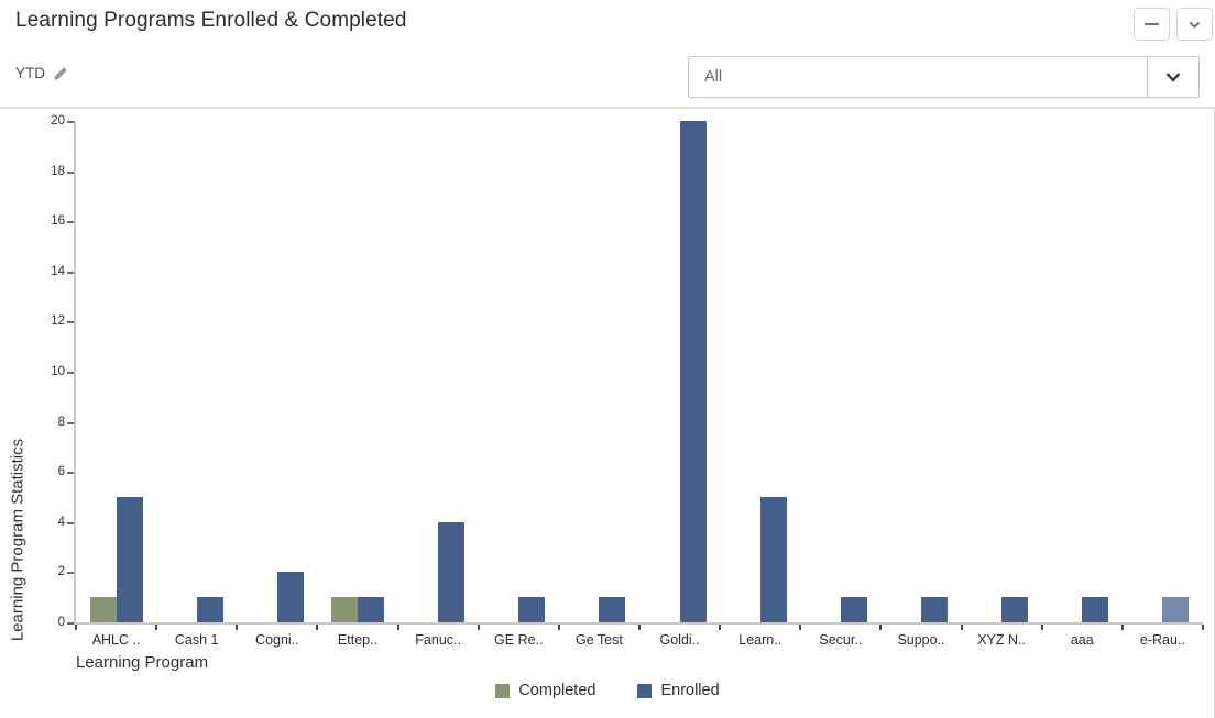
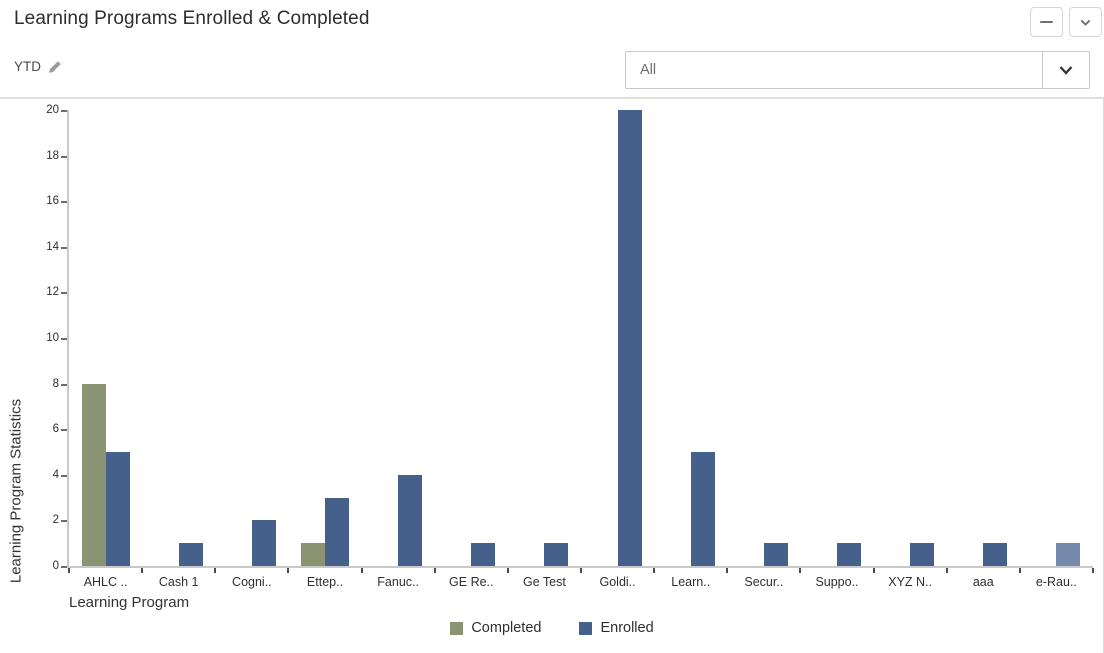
Completed/AHLC ..: 1 -> 8
Enrolled/Ettep..: 1 -> 3
